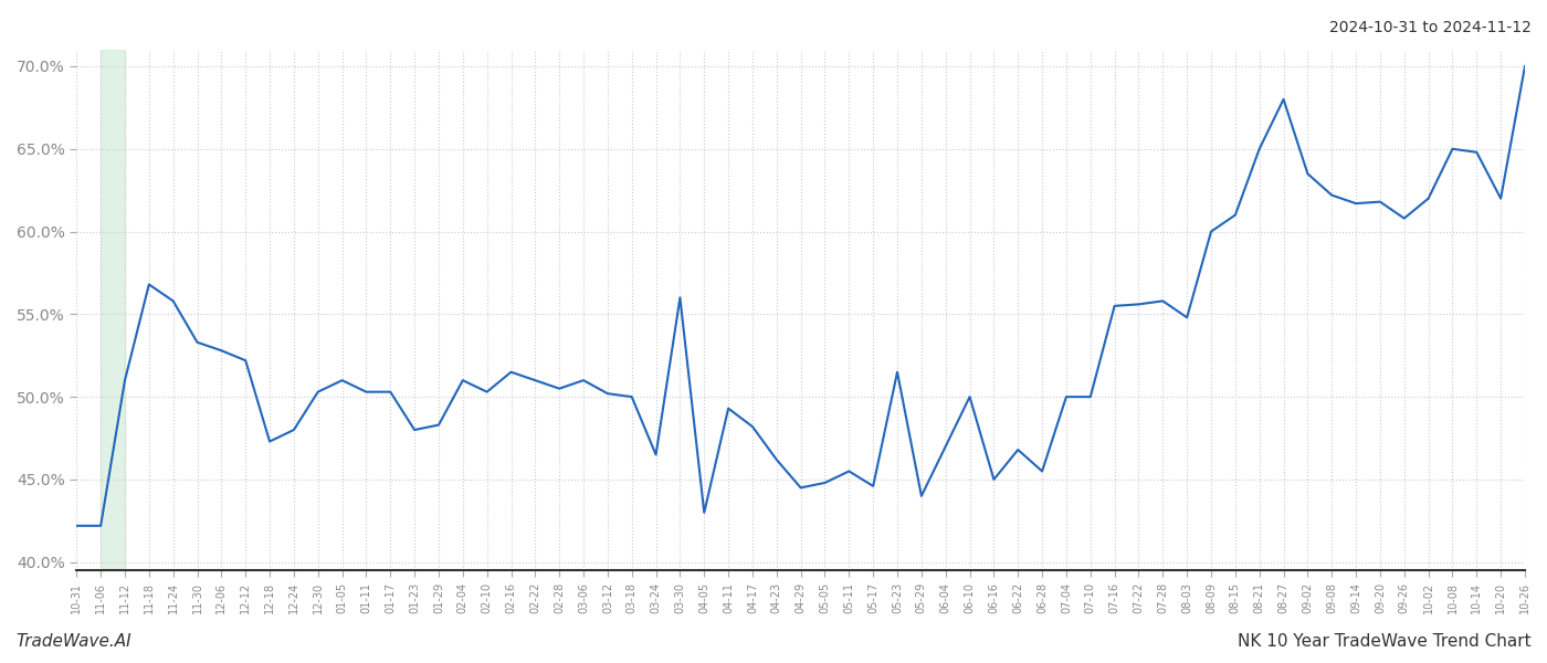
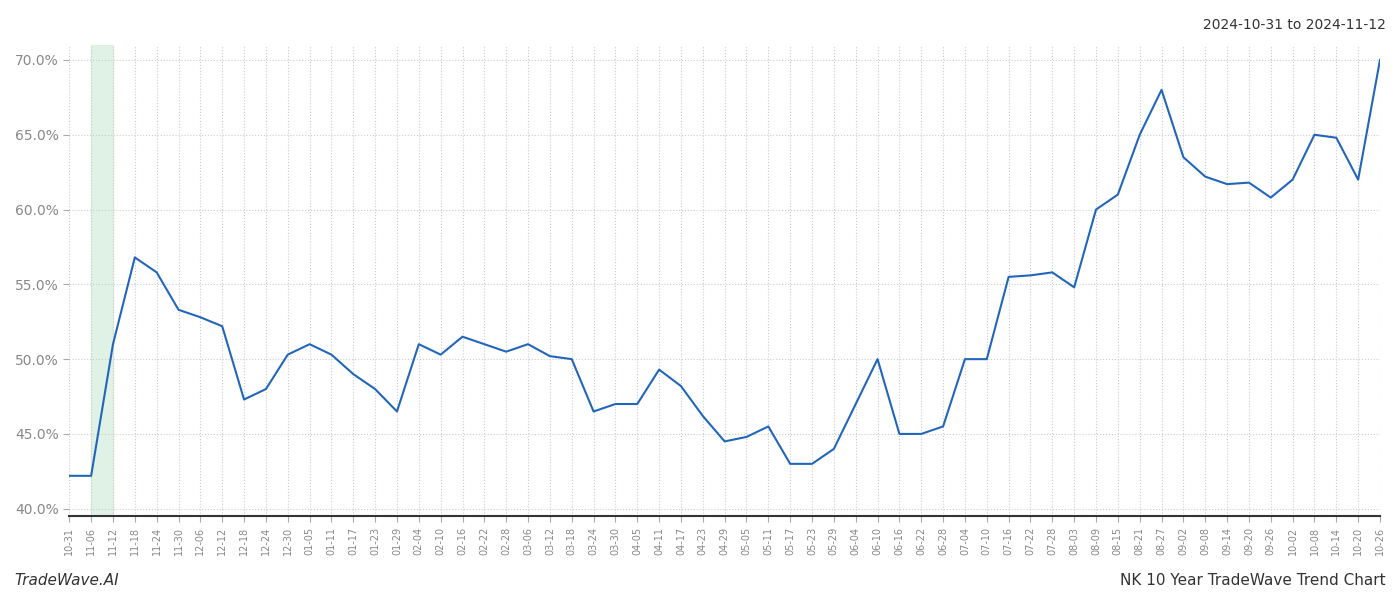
01-17: 50.3% -> 49.0%
01-29: 48.3% -> 46.5%
03-30: 56.0% -> 47.0%
04-05: 43.0% -> 47.0%
05-17: 44.6% -> 43.0%
05-23: 51.5% -> 43.0%
06-22: 46.8% -> 45.0%
